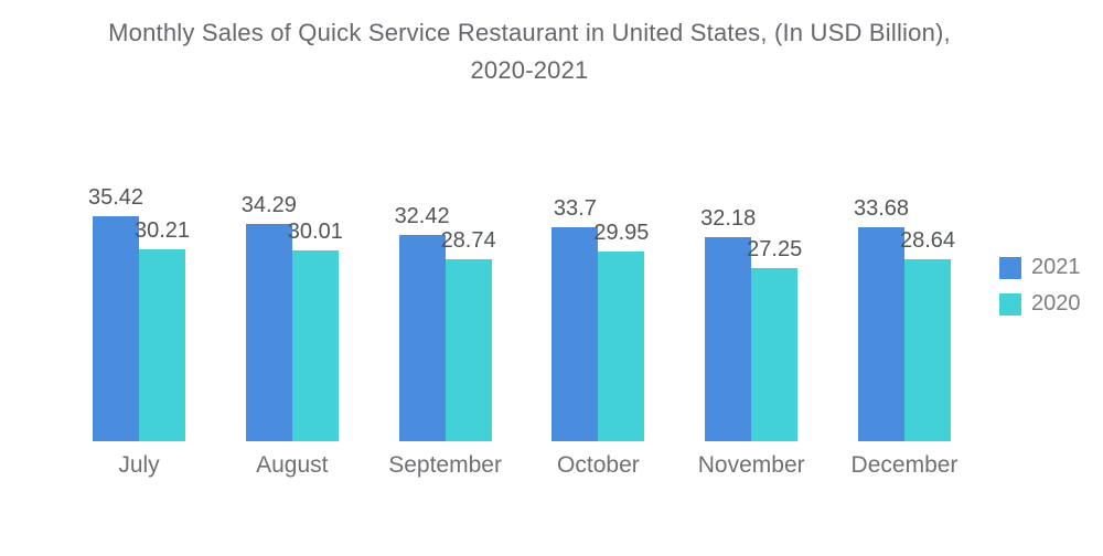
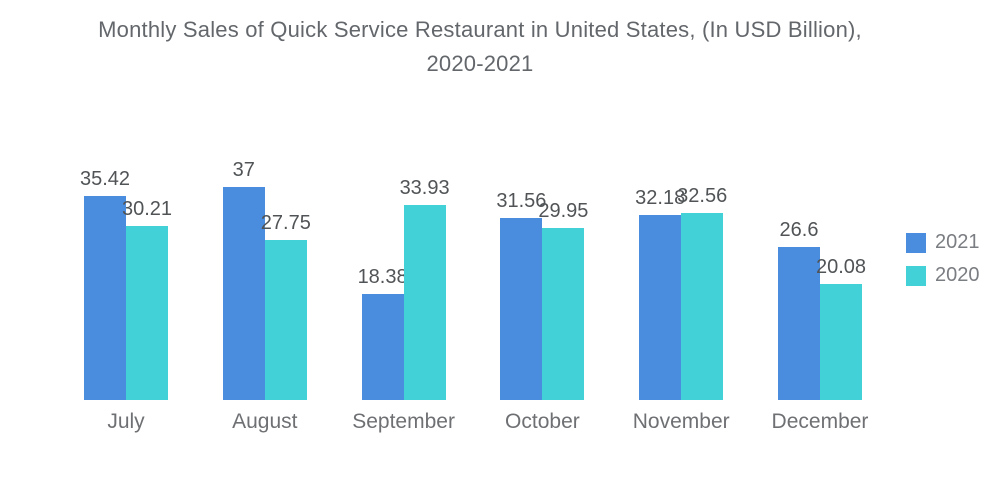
2021/August: 34.29 -> 37
2020/August: 30.01 -> 27.75
2021/September: 32.42 -> 18.38
2020/September: 28.74 -> 33.93
2021/October: 33.7 -> 31.56
2020/November: 27.25 -> 32.56
2021/December: 33.68 -> 26.6
2020/December: 28.64 -> 20.08
